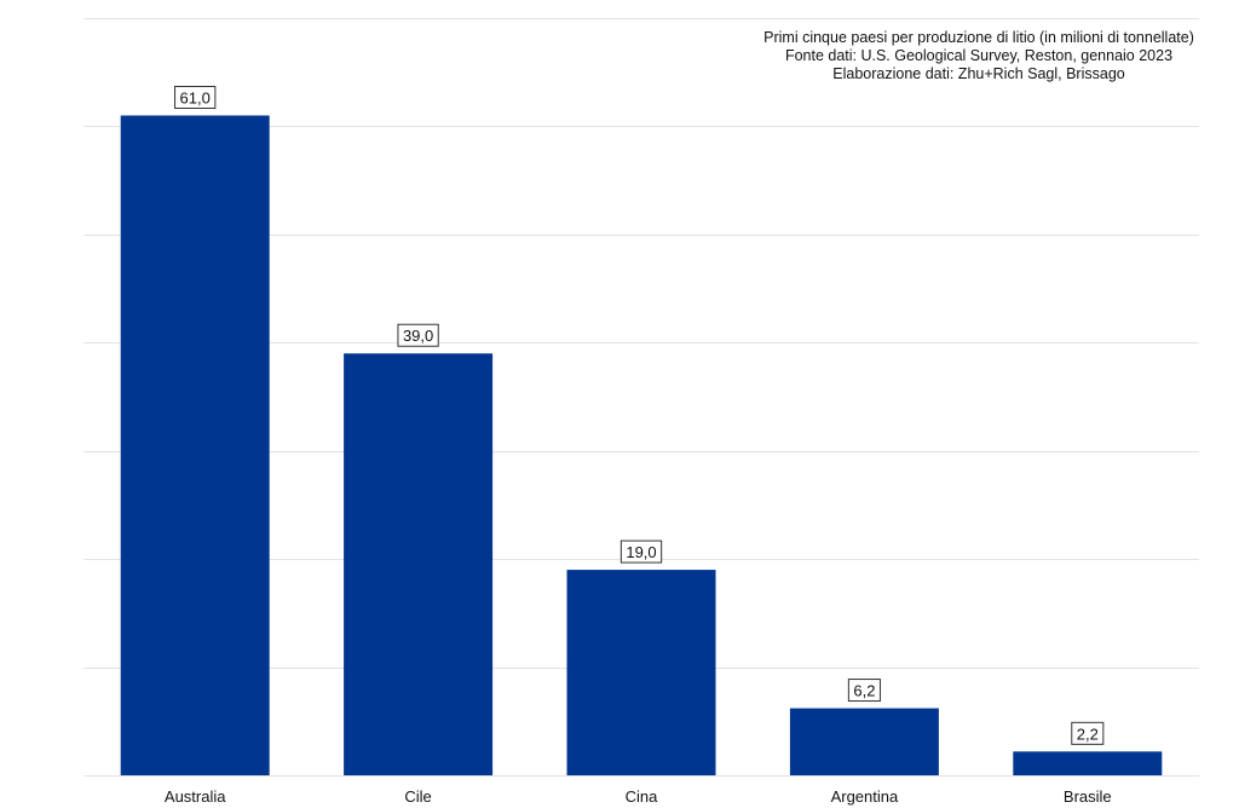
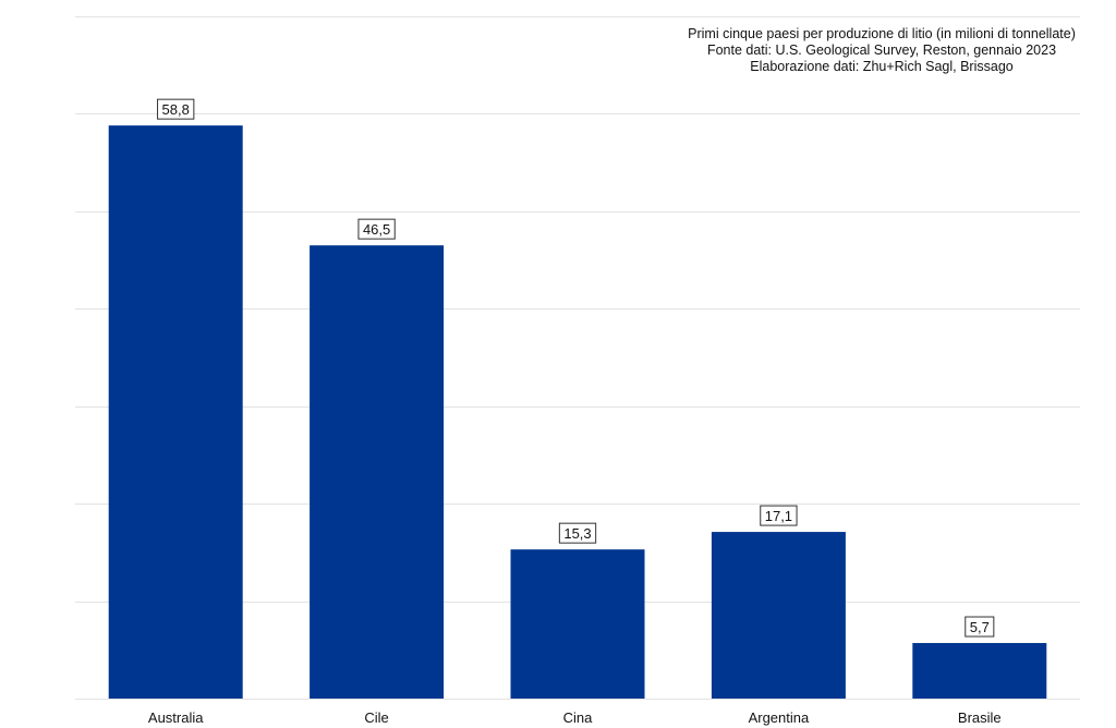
Australia: 61,0 -> 58,8
Cile: 39,0 -> 46,5
Cina: 19,0 -> 15,3
Argentina: 6,2 -> 17,1
Brasile: 2,2 -> 5,7
